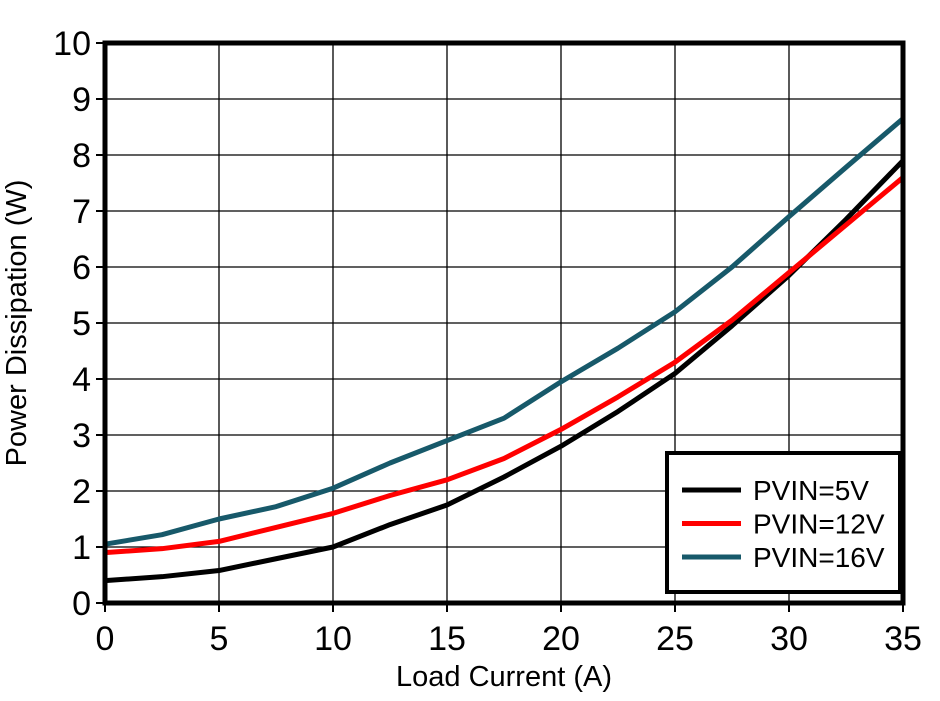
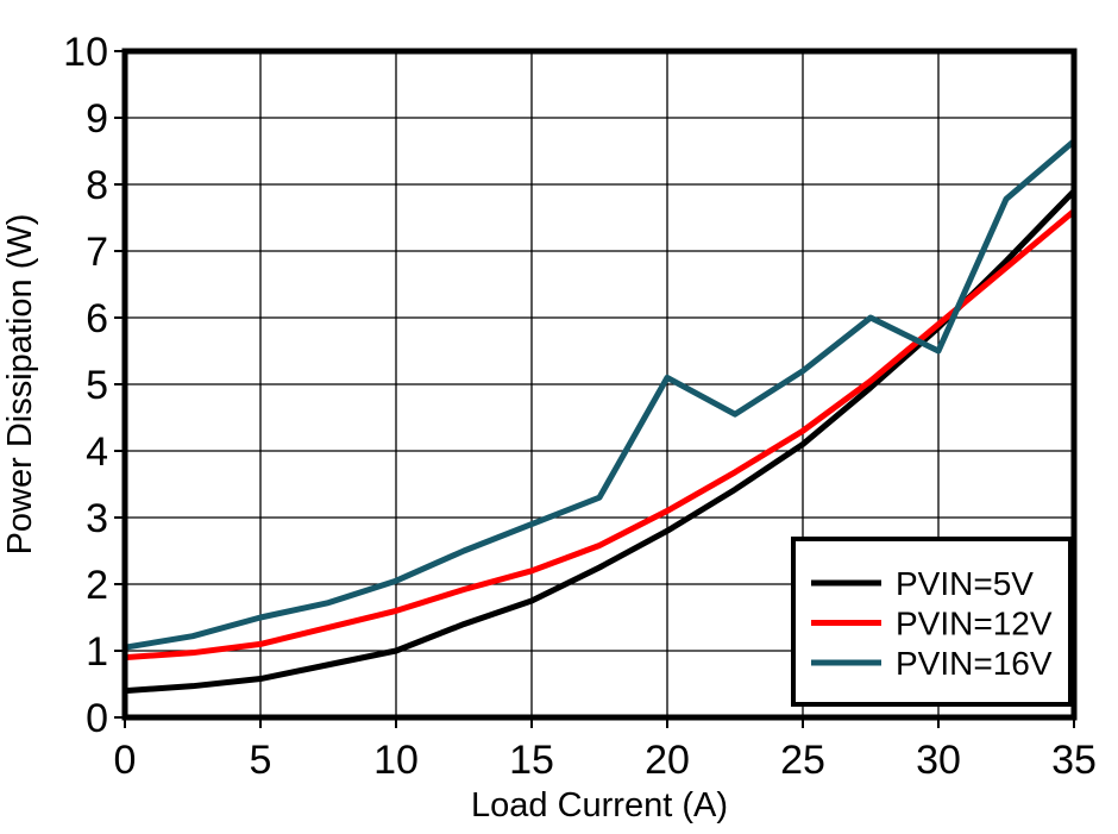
PVIN=16V/20: 4.0 -> 5.1
PVIN=16V/30: 6.9 -> 5.5
